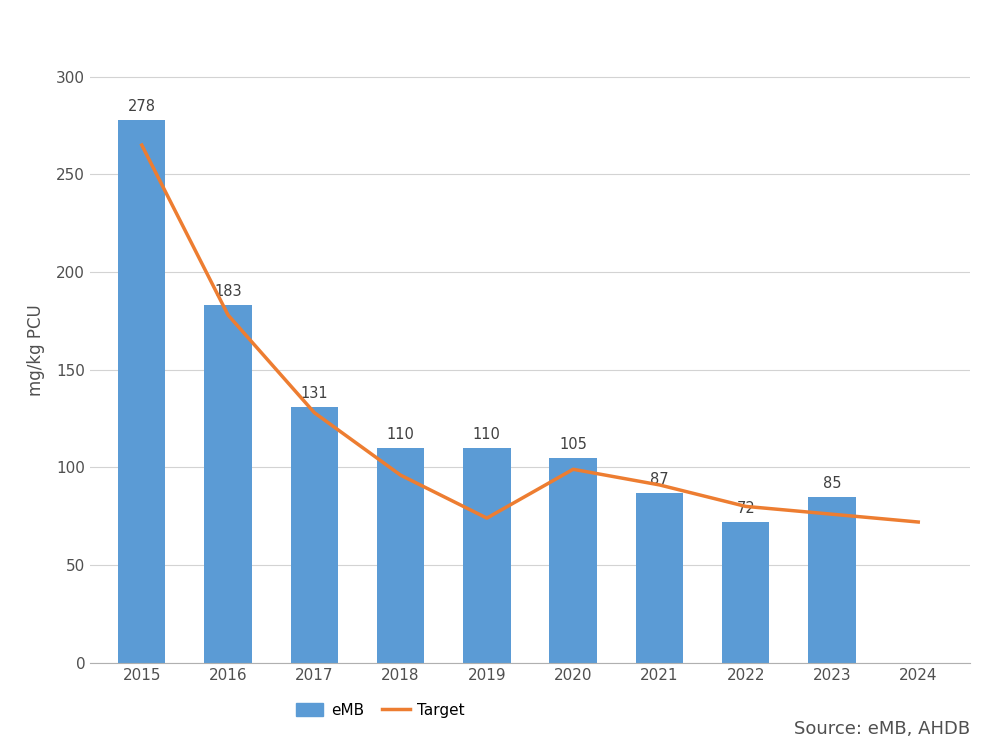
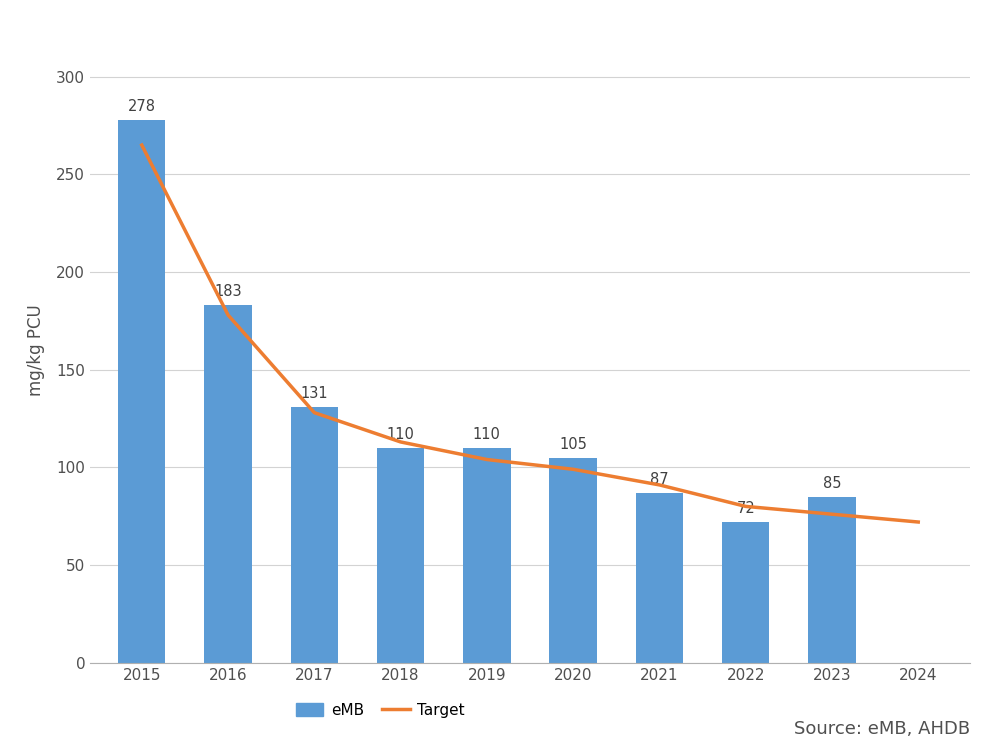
Target/2018: 96 -> 113
Target/2019: 74 -> 104
